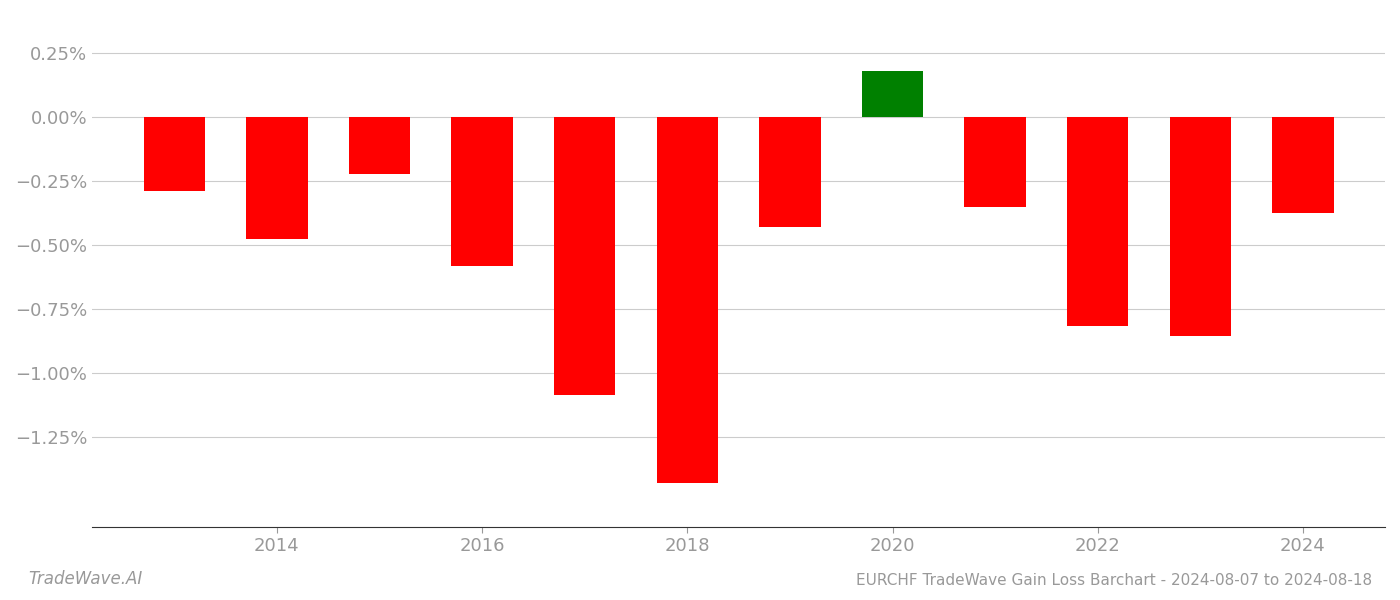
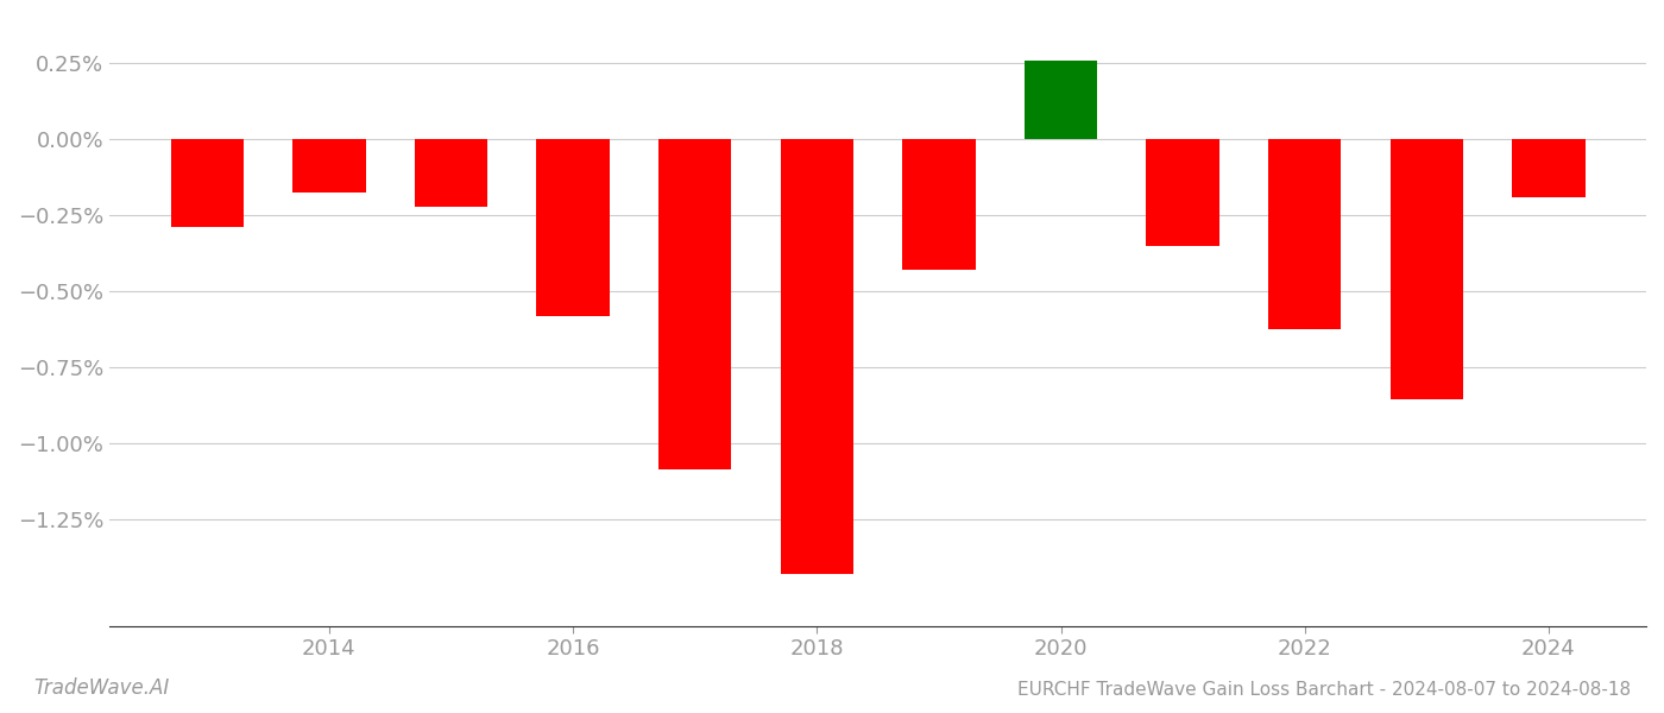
2014: -0.475% -> -0.175%
2020: 0.180% -> 0.260%
2022: -0.815% -> -0.625%
2024: -0.375% -> -0.190%
